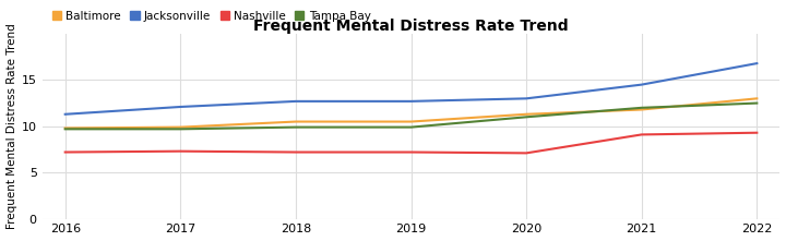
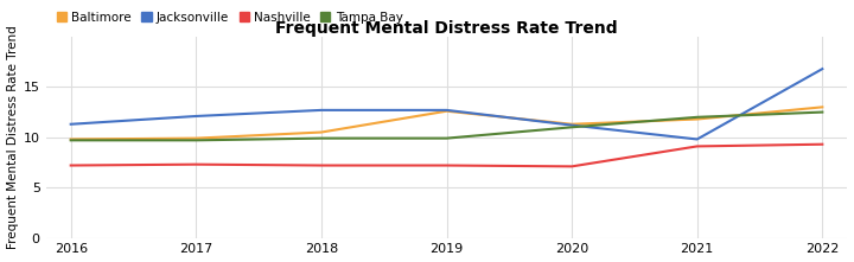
Baltimore/2019: 10.5 -> 12.6
Jacksonville/2020: 13.0 -> 11.2
Jacksonville/2021: 14.5 -> 9.8
